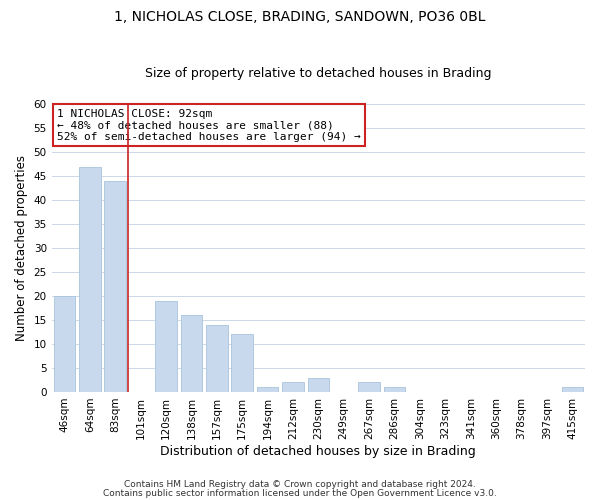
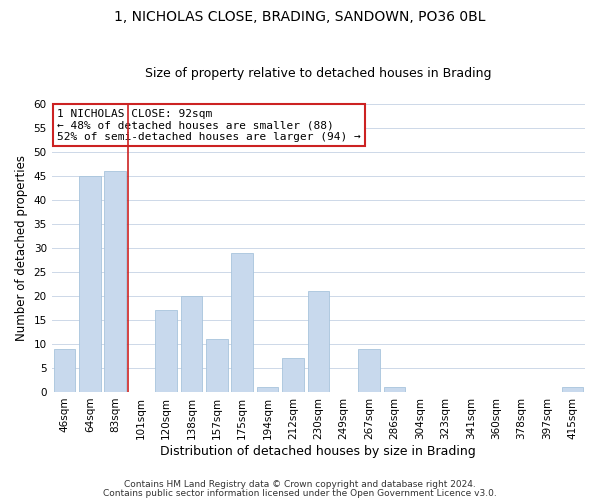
46sqm: 20 -> 9
64sqm: 47 -> 45
83sqm: 44 -> 46
120sqm: 19 -> 17
138sqm: 16 -> 20
157sqm: 14 -> 11
175sqm: 12 -> 29
212sqm: 2 -> 7
230sqm: 3 -> 21
267sqm: 2 -> 9
